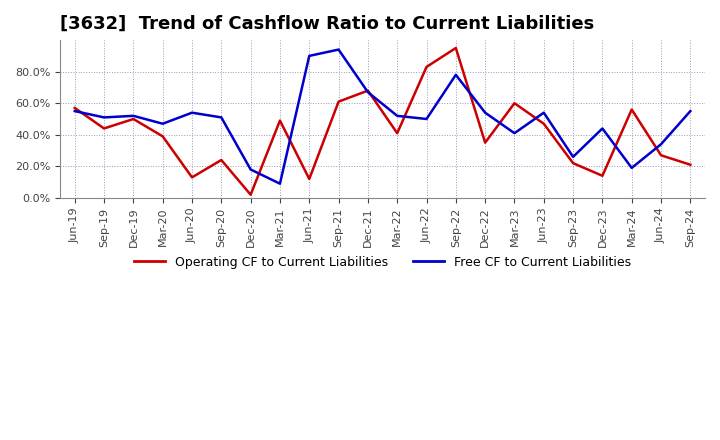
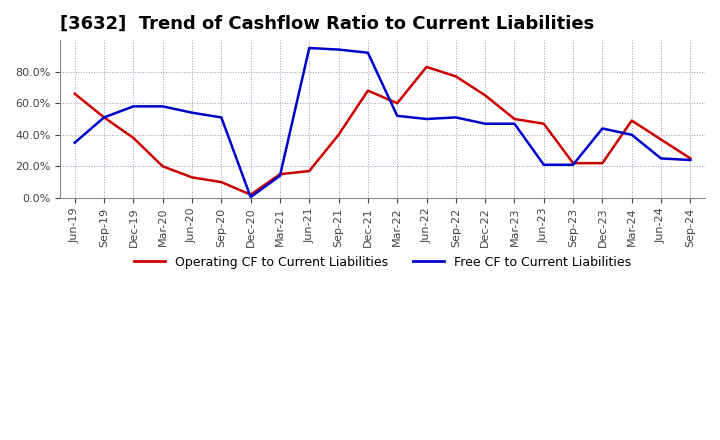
Operating CF to Current Liabilities/Jun-19: 57% -> 66%
Free CF to Current Liabilities/Jun-19: 55% -> 35%
Operating CF to Current Liabilities/Sep-19: 44% -> 51%
Operating CF to Current Liabilities/Dec-19: 50% -> 38%
Free CF to Current Liabilities/Dec-19: 52% -> 58%
Operating CF to Current Liabilities/Mar-20: 39% -> 20%
Free CF to Current Liabilities/Mar-20: 47% -> 58%
Operating CF to Current Liabilities/Sep-20: 24% -> 10%
Free CF to Current Liabilities/Dec-20: 18% -> 1%
Operating CF to Current Liabilities/Mar-21: 49% -> 15%
Free CF to Current Liabilities/Mar-21: 9% -> 14%
Operating CF to Current Liabilities/Jun-21: 12% -> 17%
Free CF to Current Liabilities/Jun-21: 90% -> 95%
Operating CF to Current Liabilities/Sep-21: 61% -> 40%
Free CF to Current Liabilities/Dec-21: 67% -> 92%
Operating CF to Current Liabilities/Mar-22: 41% -> 60%
Operating CF to Current Liabilities/Sep-22: 95% -> 77%
Free CF to Current Liabilities/Sep-22: 78% -> 51%
Operating CF to Current Liabilities/Dec-22: 35% -> 65%
Free CF to Current Liabilities/Dec-22: 54% -> 47%
Operating CF to Current Liabilities/Mar-23: 60% -> 50%
Free CF to Current Liabilities/Mar-23: 41% -> 47%
Free CF to Current Liabilities/Jun-23: 54% -> 21%
Free CF to Current Liabilities/Sep-23: 26% -> 21%
Operating CF to Current Liabilities/Dec-23: 14% -> 22%
Operating CF to Current Liabilities/Mar-24: 56% -> 49%
Free CF to Current Liabilities/Mar-24: 19% -> 40%
Operating CF to Current Liabilities/Jun-24: 27% -> 37%
Free CF to Current Liabilities/Jun-24: 34% -> 25%
Operating CF to Current Liabilities/Sep-24: 21% -> 25%
Free CF to Current Liabilities/Sep-24: 55% -> 24%
